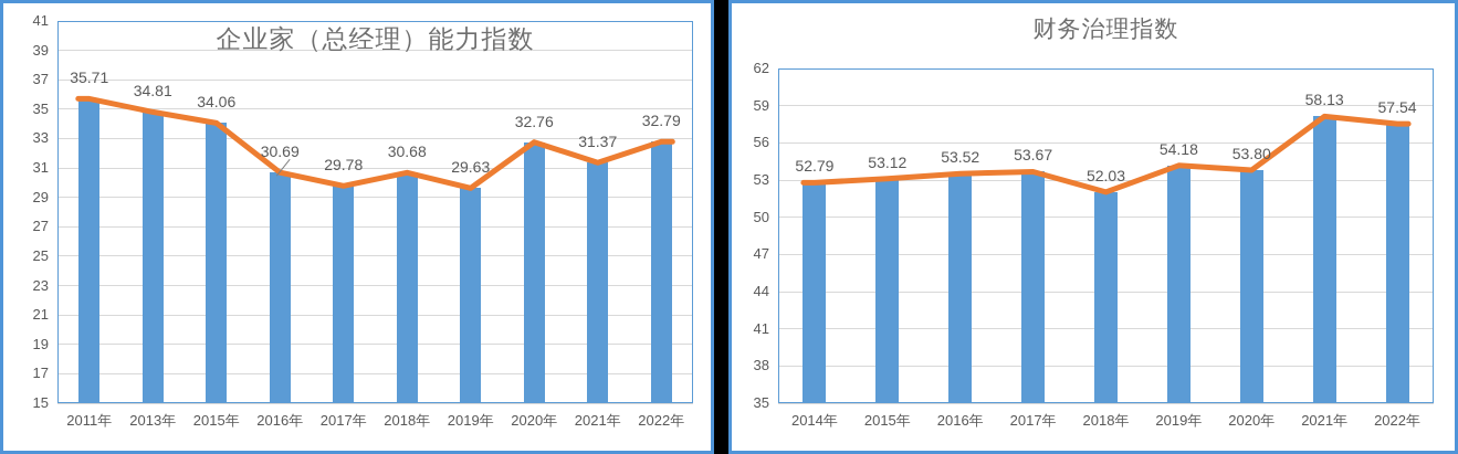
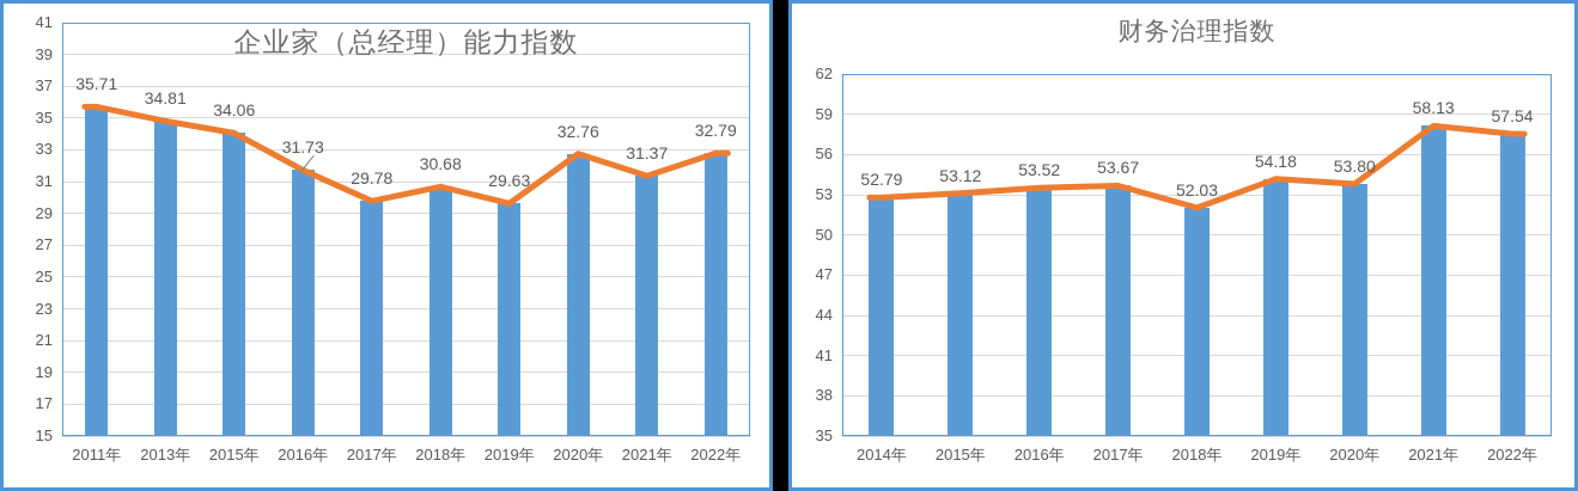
企业家（总经理）能力指数/2016年: 30.69 -> 31.73
